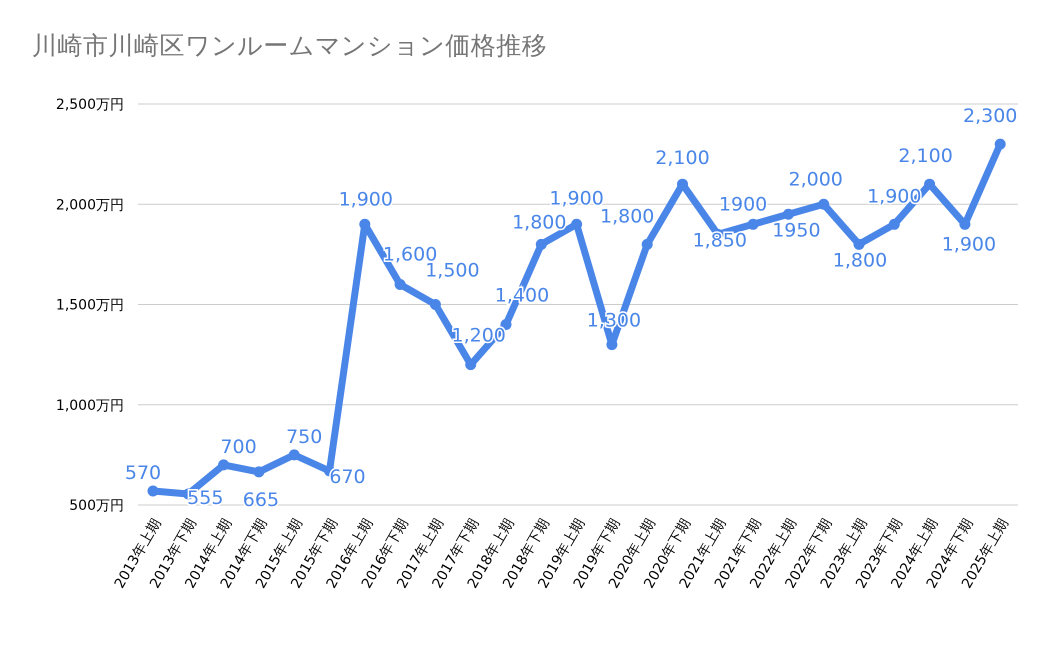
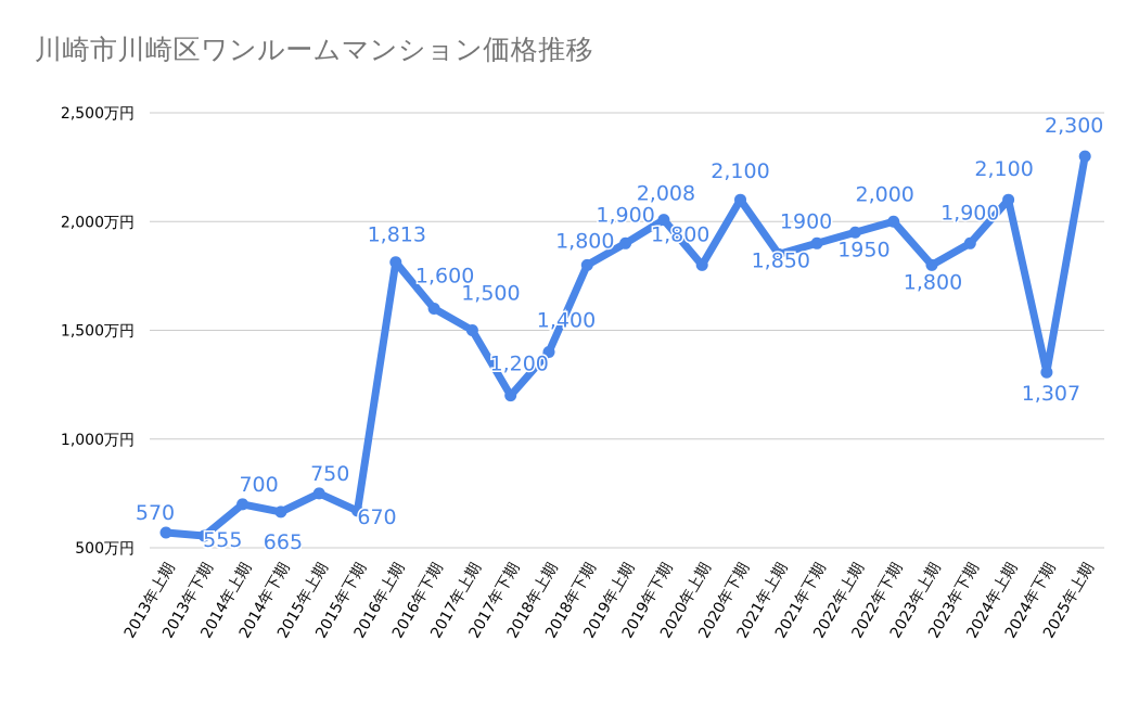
2016年上期: 1,900 -> 1,813
2019年下期: 1,300 -> 2,008
2024年下期: 1,900 -> 1,307
